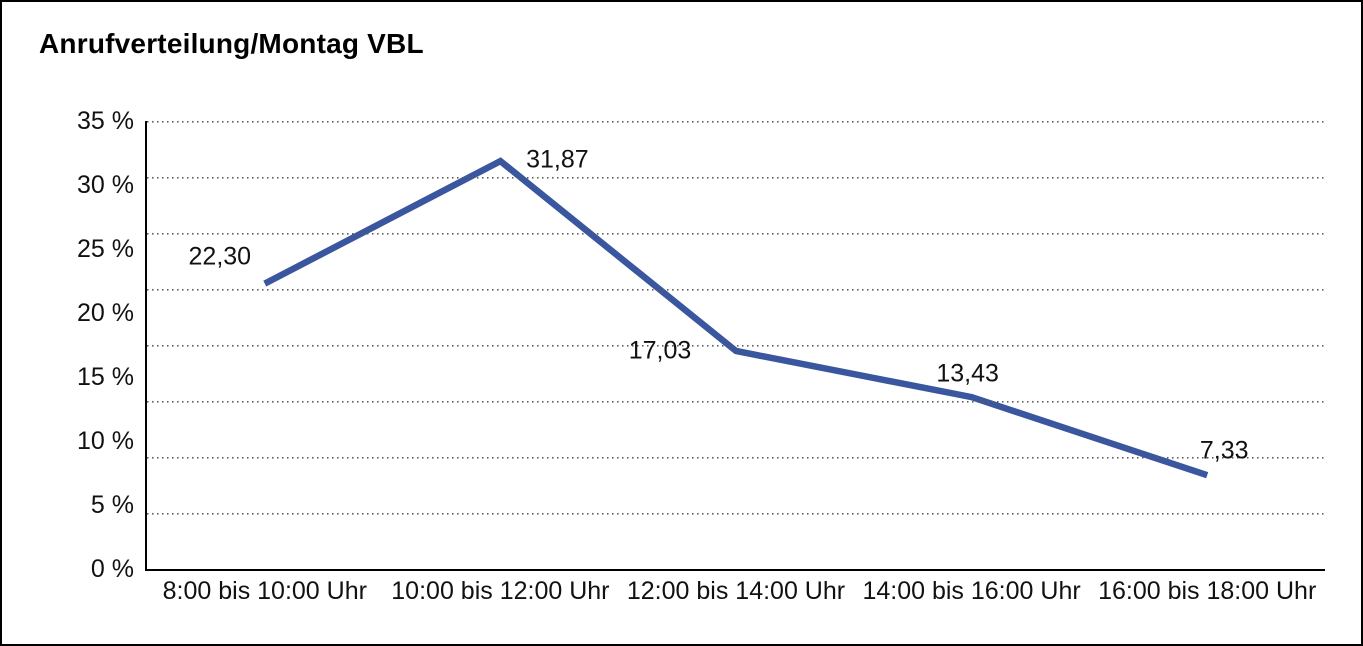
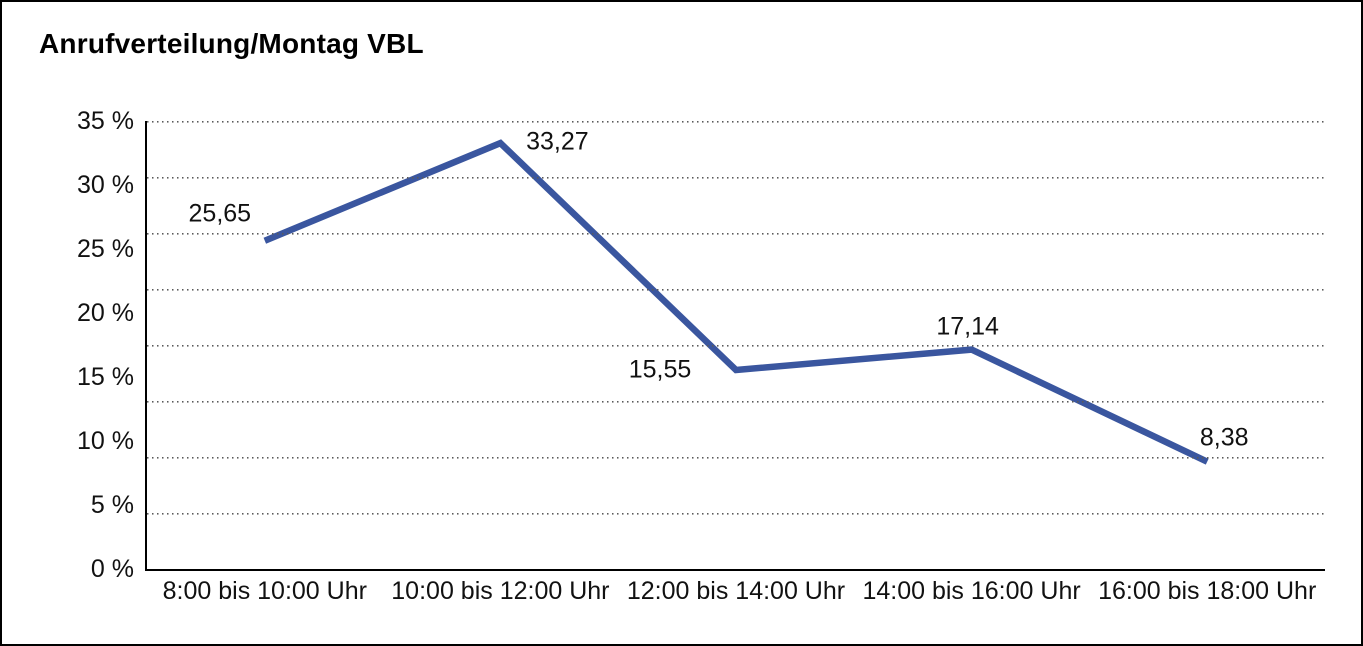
8:00 bis 10:00 Uhr: 22,30 -> 25,65
10:00 bis 12:00 Uhr: 31,87 -> 33,27
12:00 bis 14:00 Uhr: 17,03 -> 15,55
14:00 bis 16:00 Uhr: 13,43 -> 17,14
16:00 bis 18:00 Uhr: 7,33 -> 8,38
